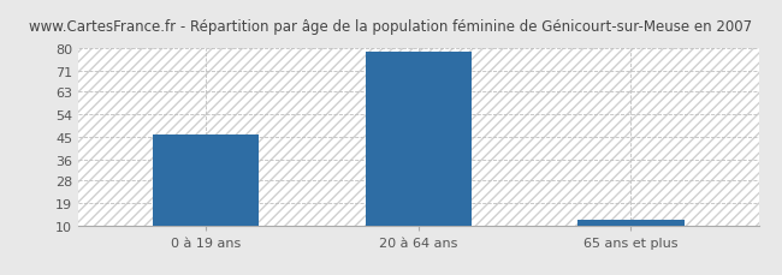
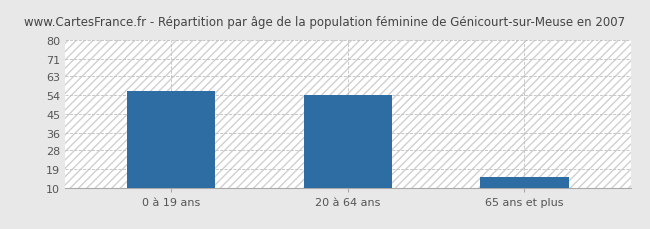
0 à 19 ans: 46 -> 56
20 à 64 ans: 79 -> 54
65 ans et plus: 12 -> 15
